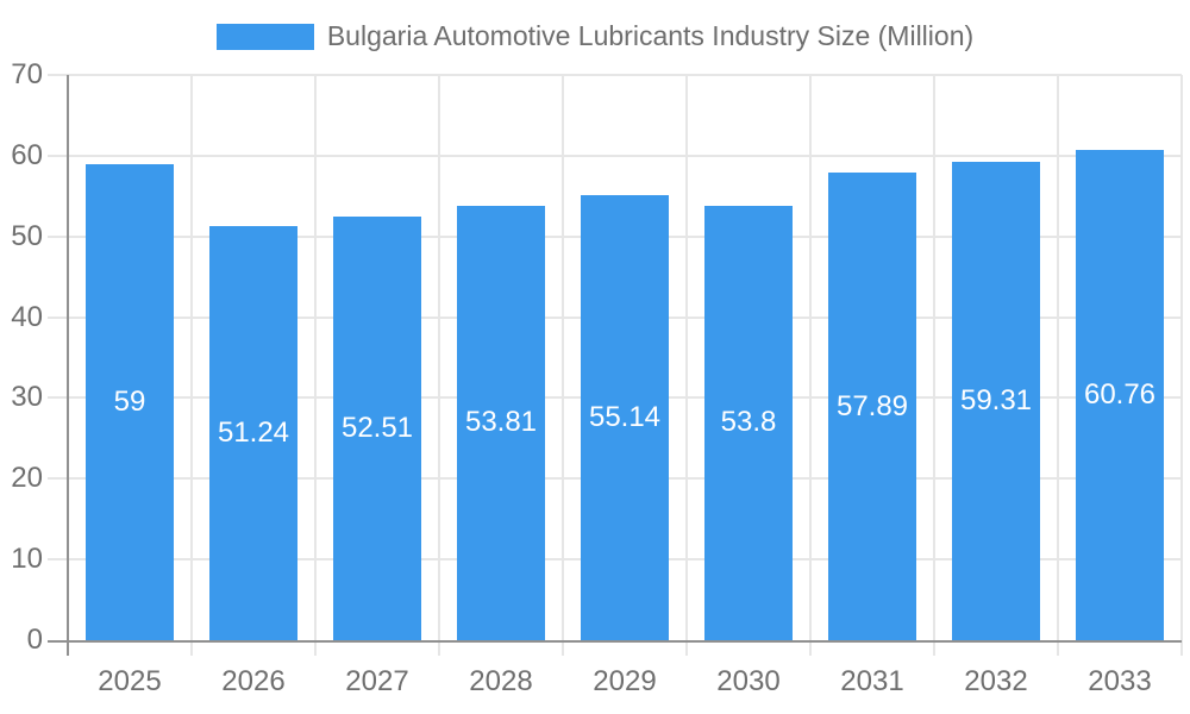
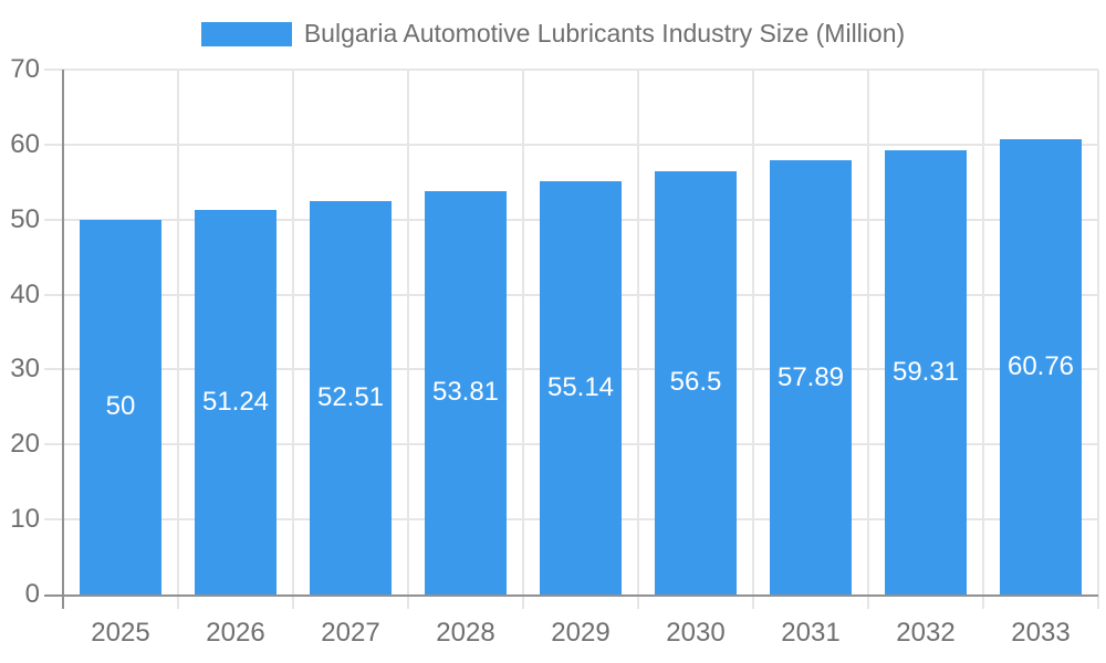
2025: 59 -> 50
2030: 53.8 -> 56.5
